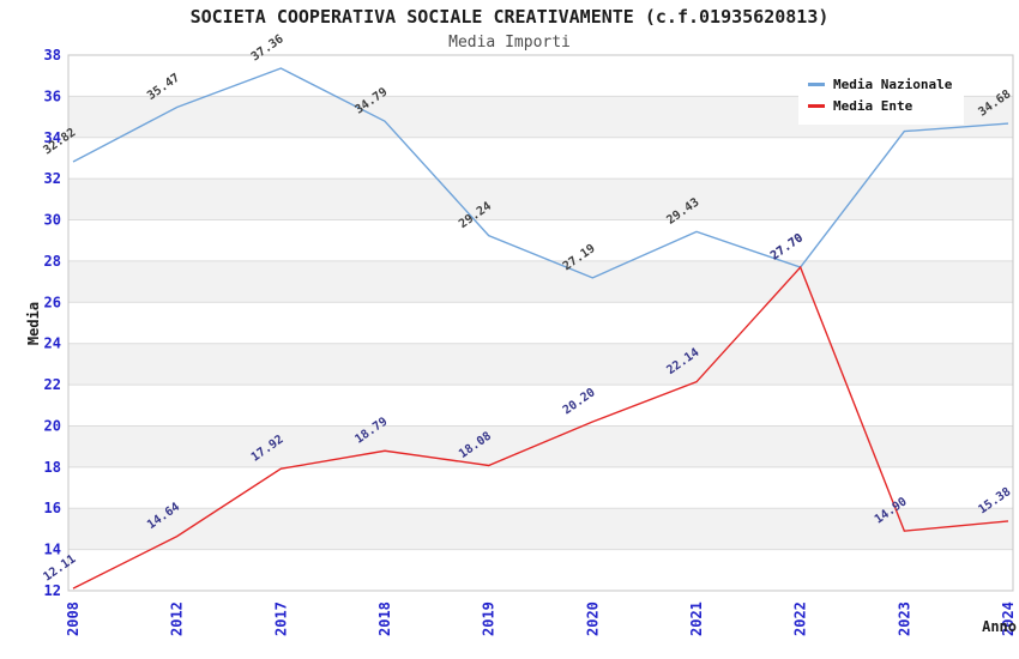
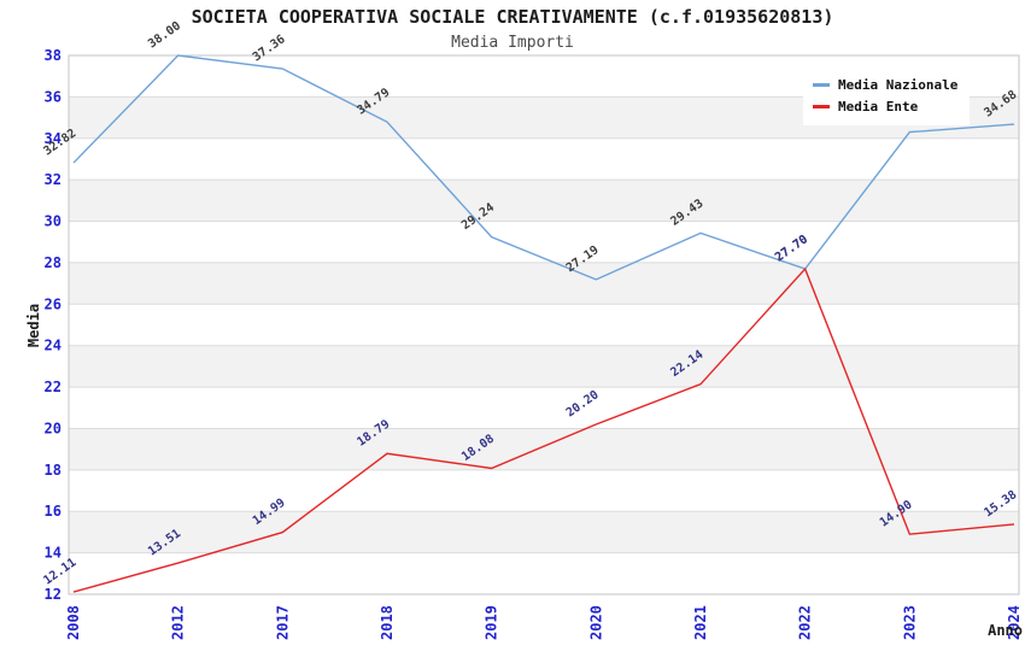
Media Nazionale/2012: 35.47 -> 38.00
Media Ente/2012: 14.64 -> 13.51
Media Ente/2017: 17.92 -> 14.99
